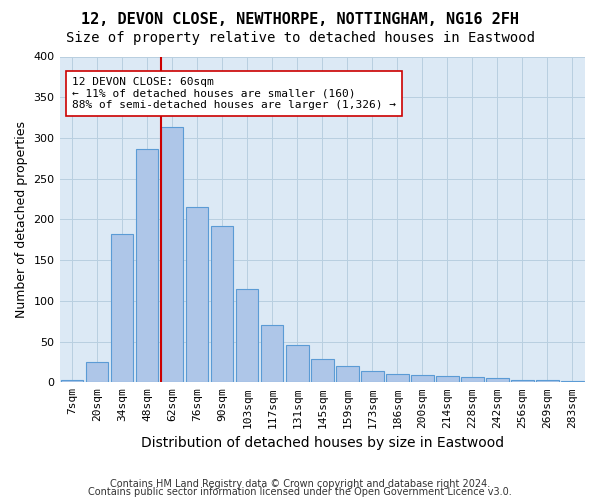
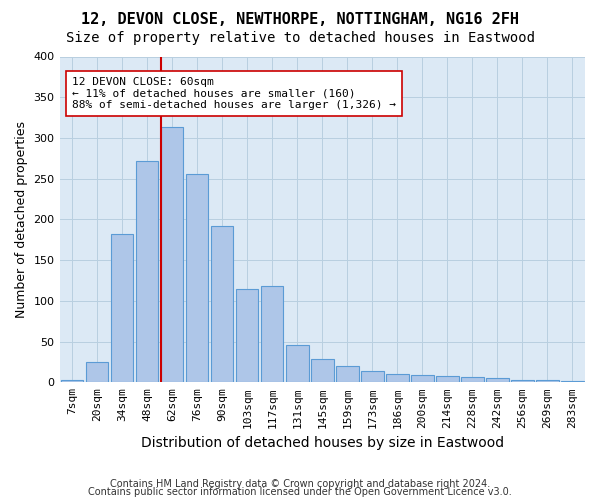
48sqm: 287 -> 272
76sqm: 215 -> 256
117sqm: 70 -> 118
